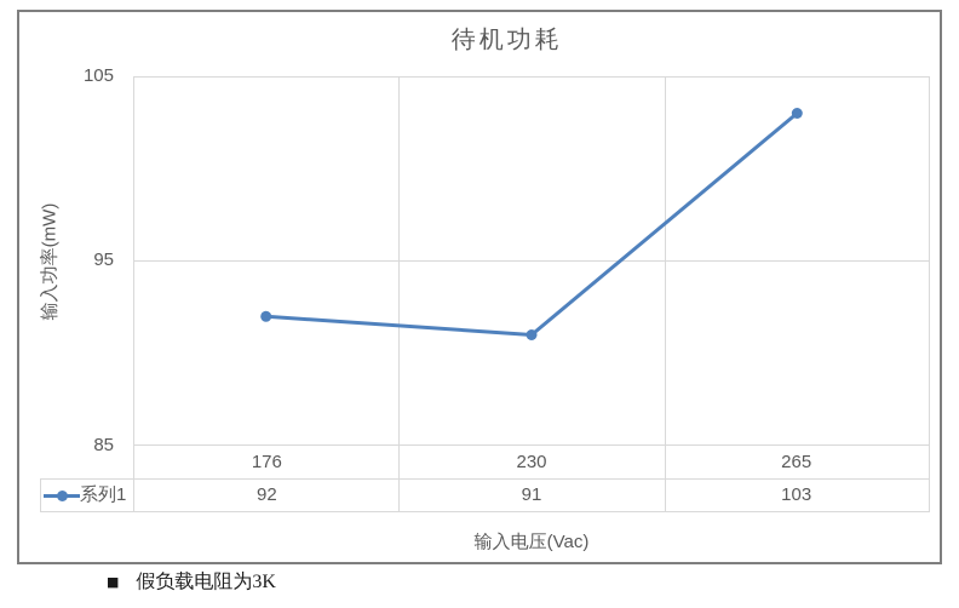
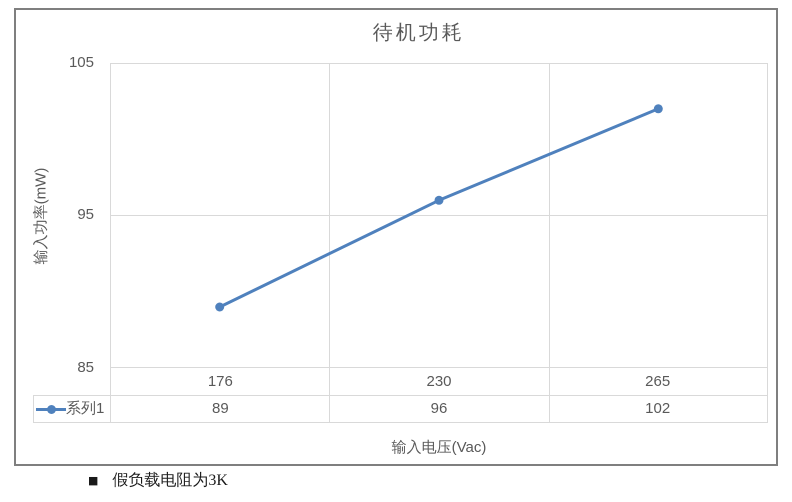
176: 92 -> 89
230: 91 -> 96
265: 103 -> 102
